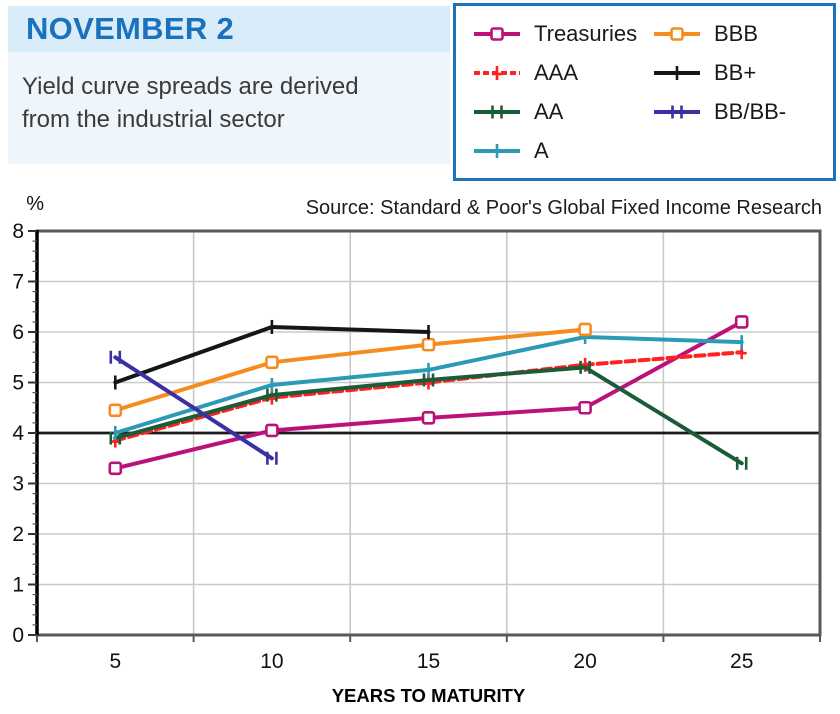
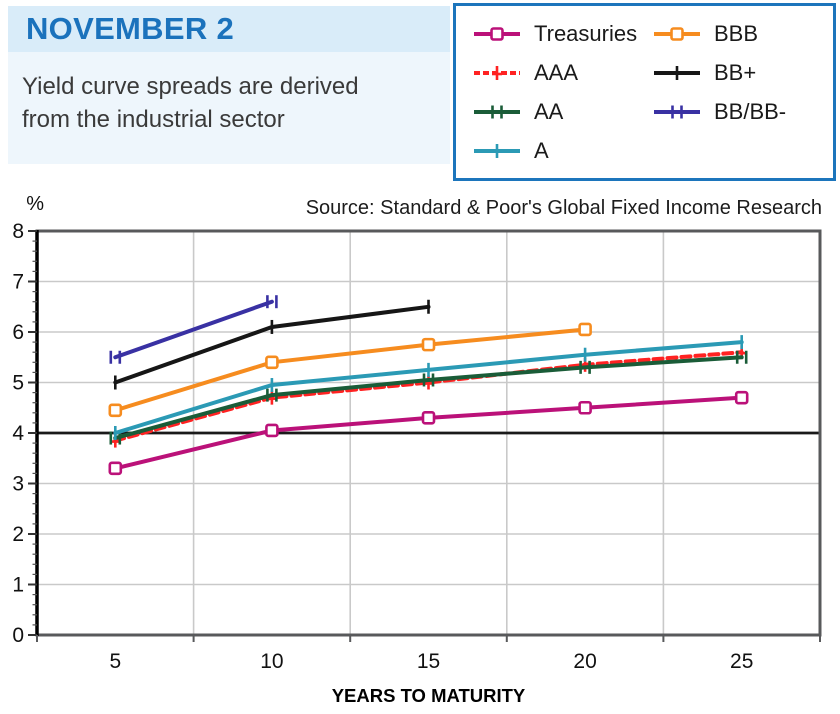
BB/BB-/10: 3.5 -> 6.6
BB+/15: 6.0 -> 6.5
A/20: 5.9 -> 5.5
Treasuries/25: 6.2 -> 4.7
AA/25: 3.4 -> 5.5
